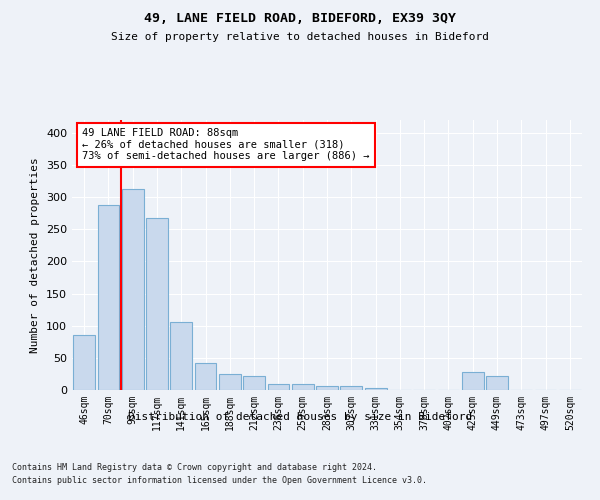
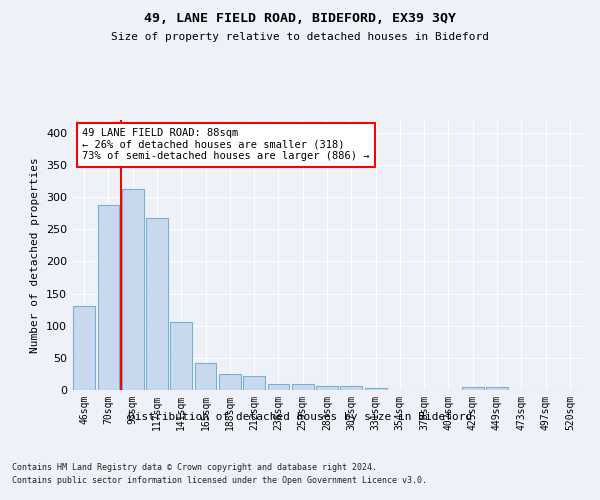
46sqm: 86 -> 130
425sqm: 28 -> 5
449sqm: 22 -> 5
